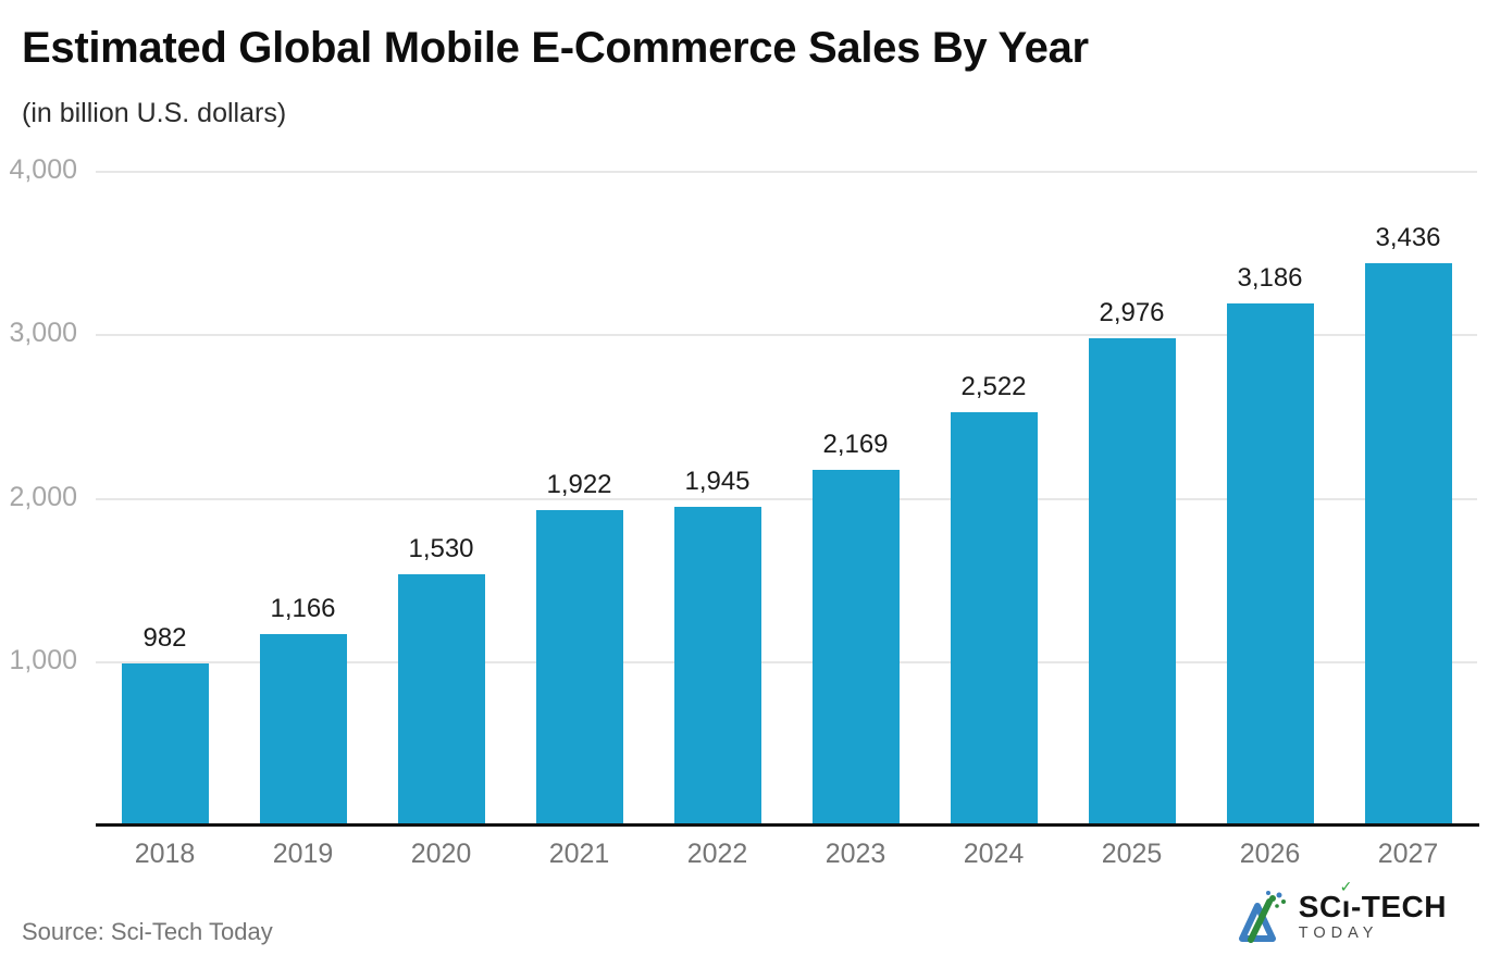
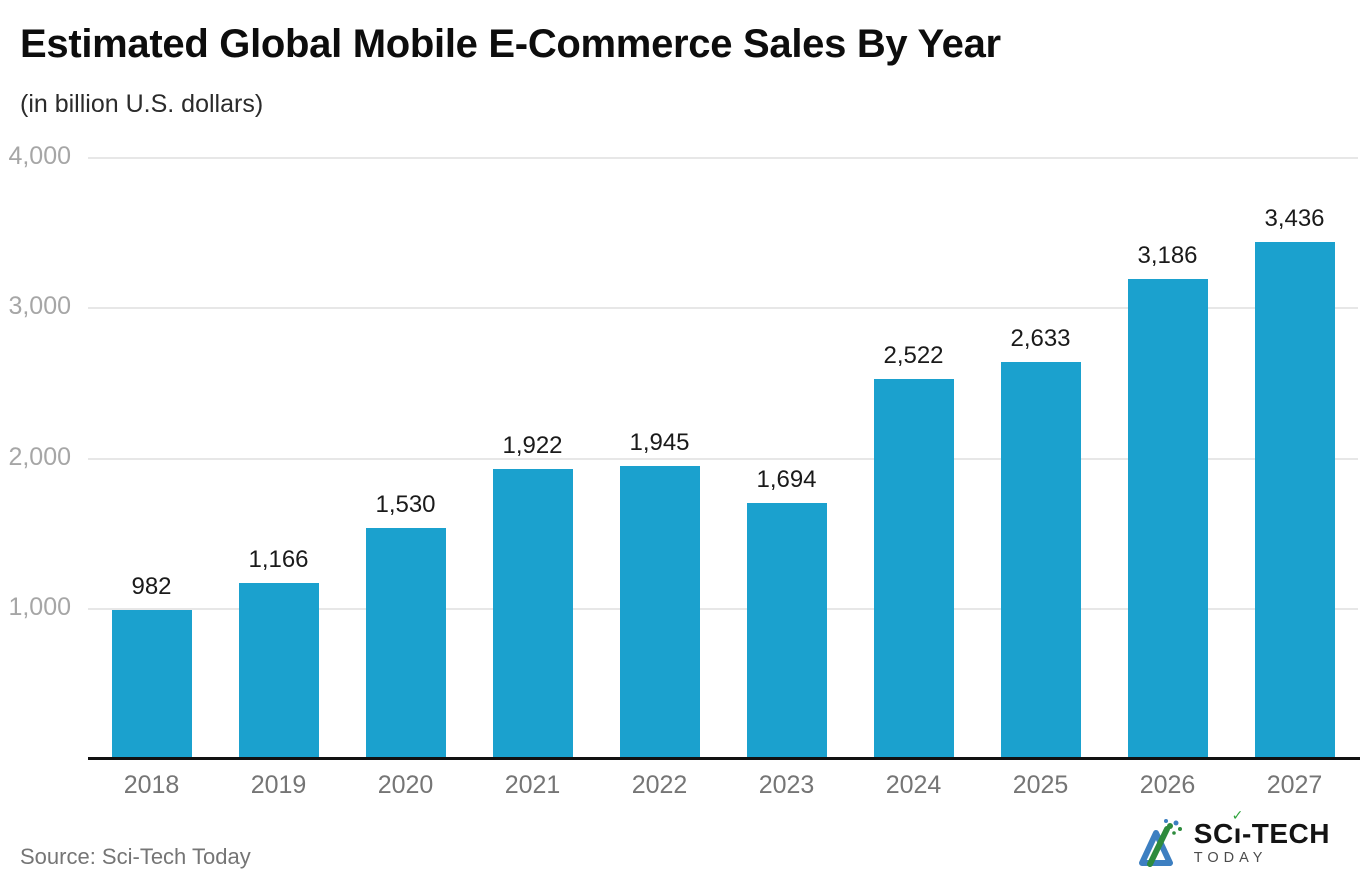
2023: 2,169 -> 1,694
2025: 2,976 -> 2,633
